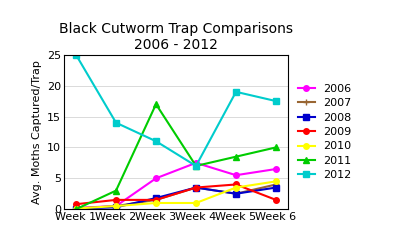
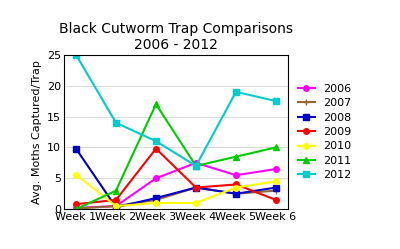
2008/Week 1: 0.1 -> 9.8
2010/Week 1: 0.1 -> 5.6
2009/Week 3: 1.5 -> 9.8
2007/Week 6: 4.0 -> 3.0
